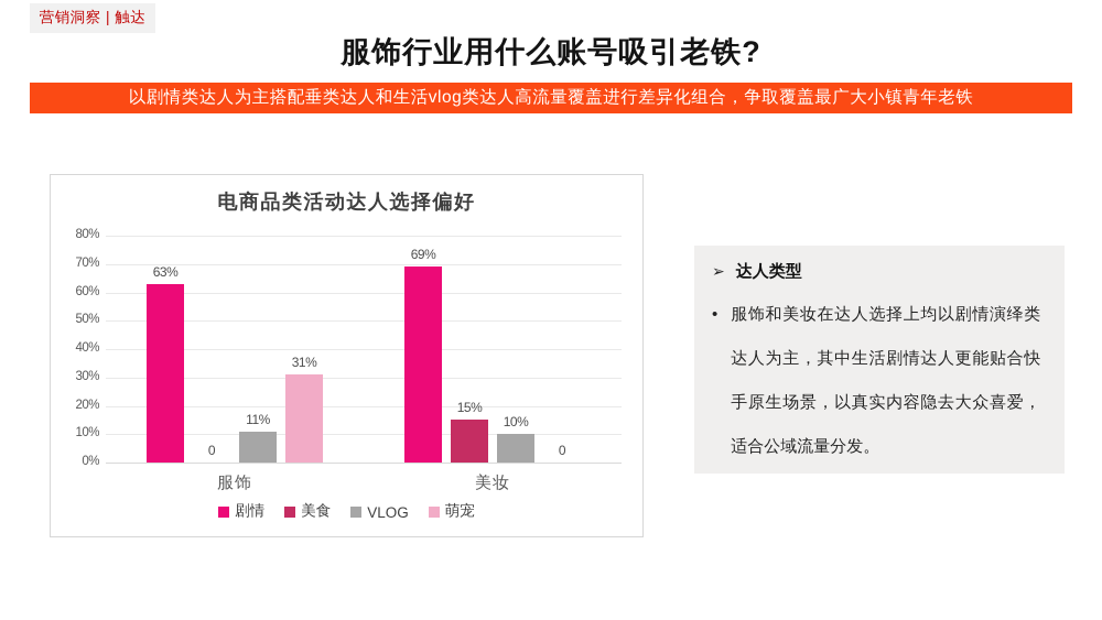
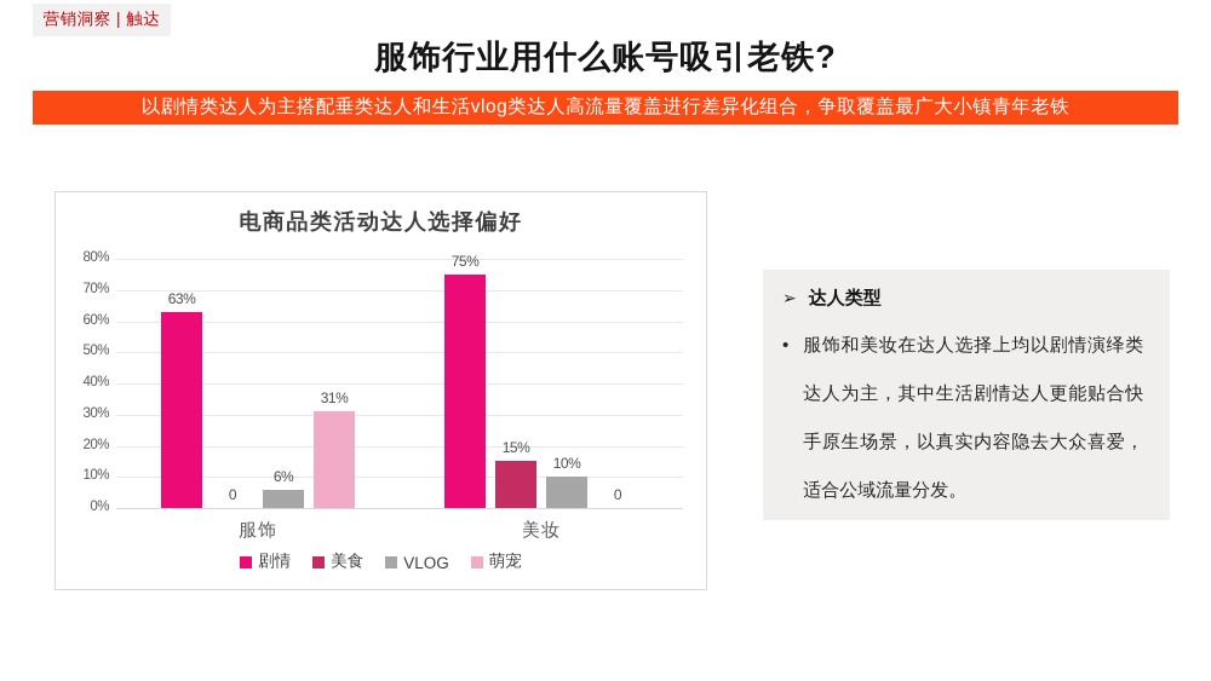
VLOG/服饰: 11% -> 6%
剧情/美妆: 69% -> 75%
